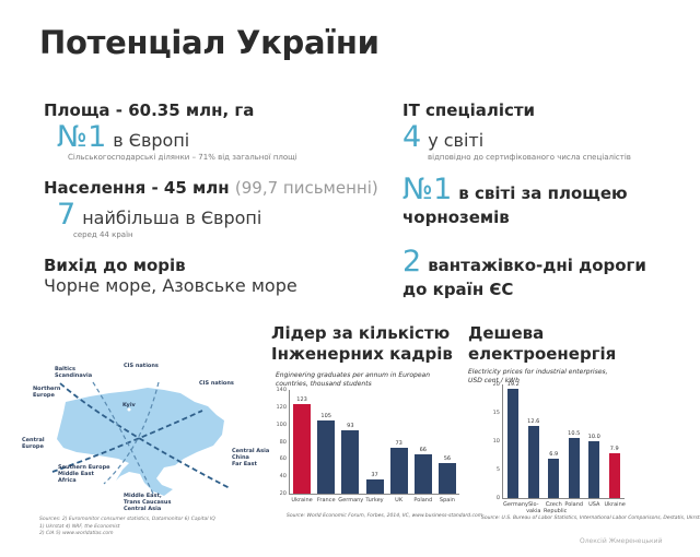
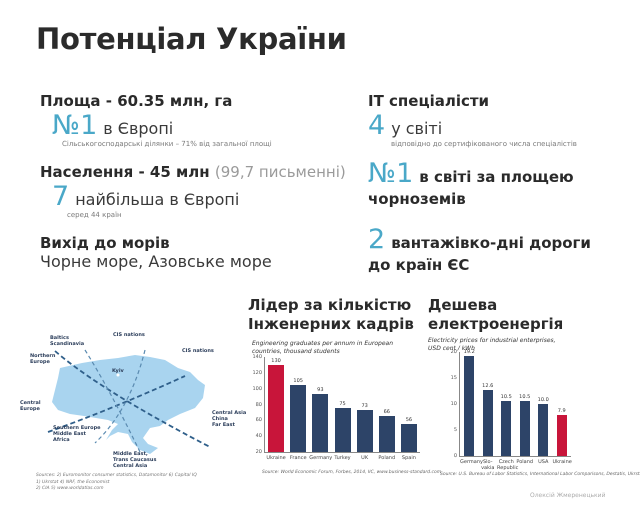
Лідер за кількістю Інженерних кадрів/Ukraine: 123 -> 130
Лідер за кількістю Інженерних кадрів/Turkey: 37 -> 75
Дешева електроенергія/Czech Republic: 6.9 -> 10.5
